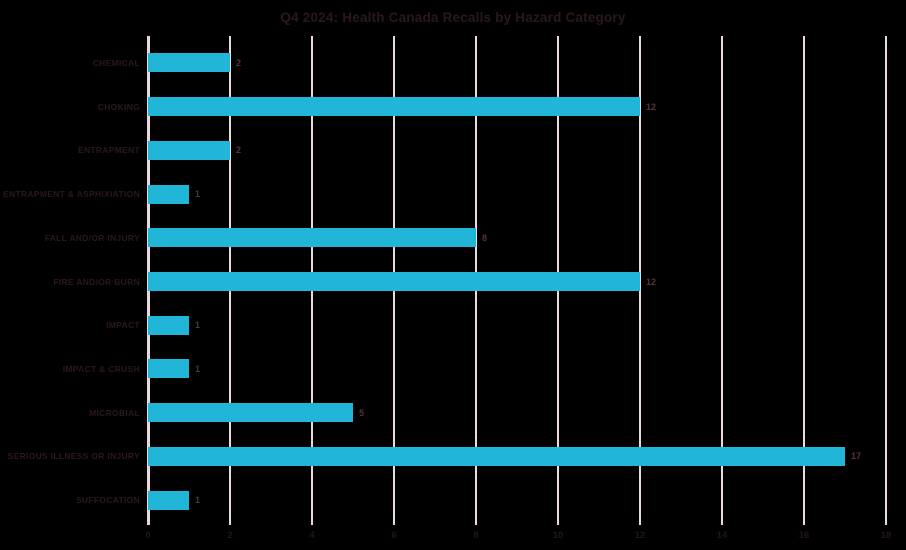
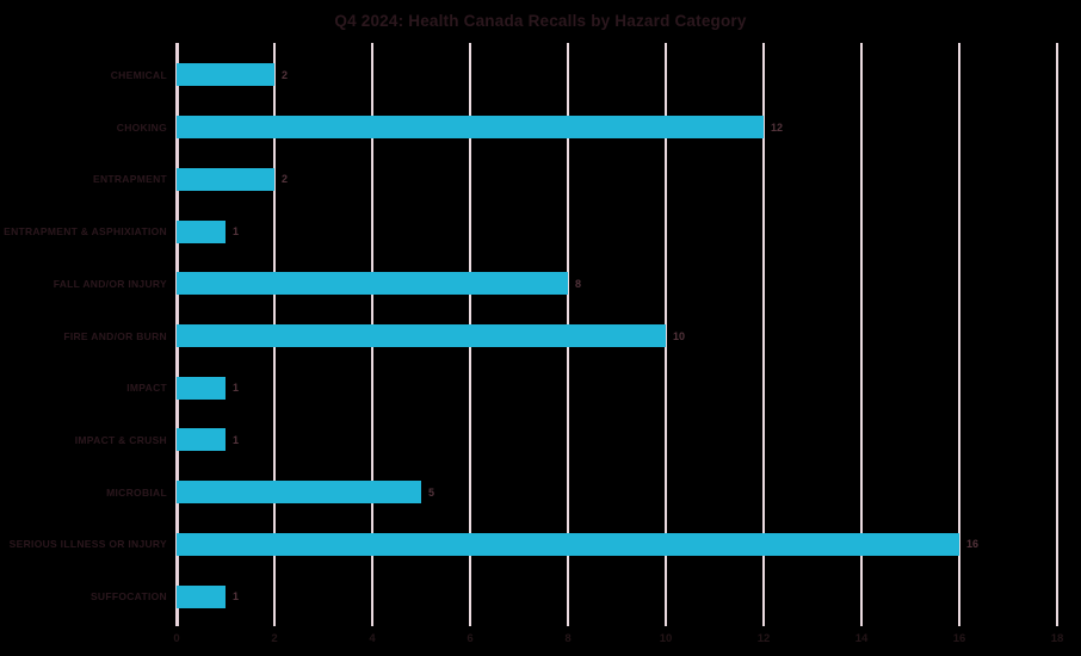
FIRE AND/OR BURN: 12 -> 10
SERIOUS ILLNESS OR INJURY: 17 -> 16
